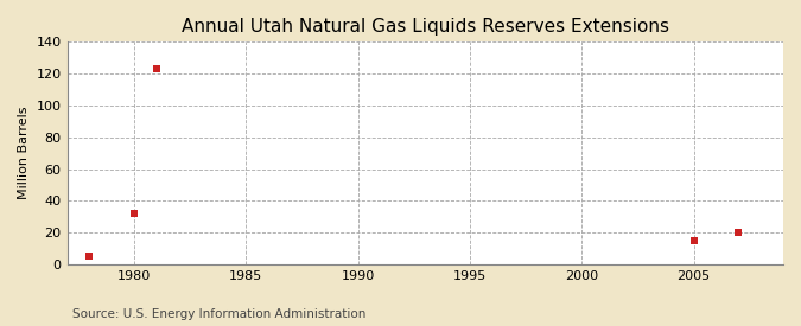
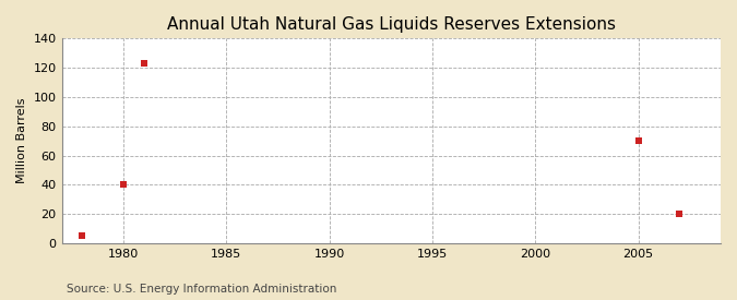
1980: 32 -> 40
2005: 15 -> 70
